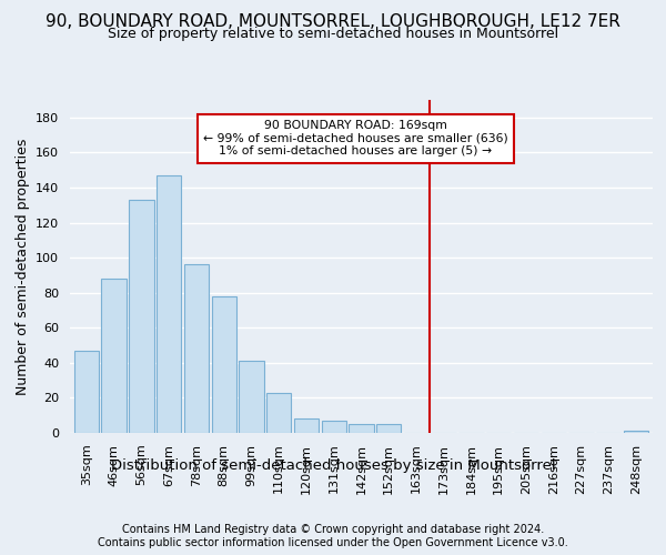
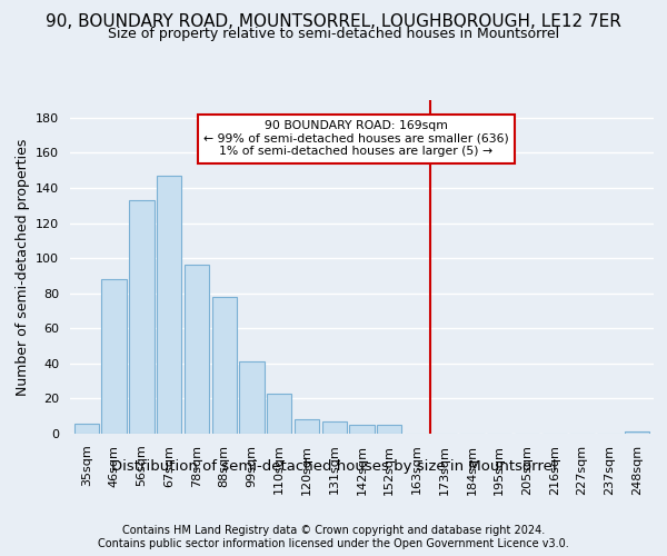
35sqm: 47 -> 6
